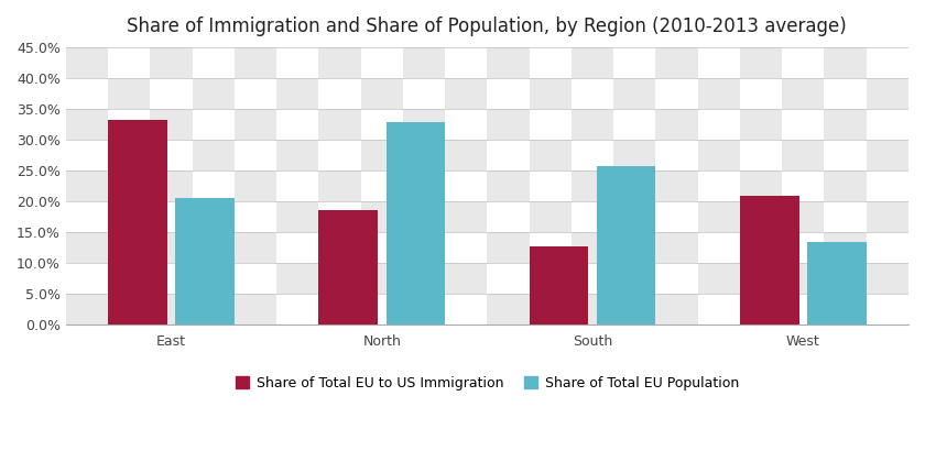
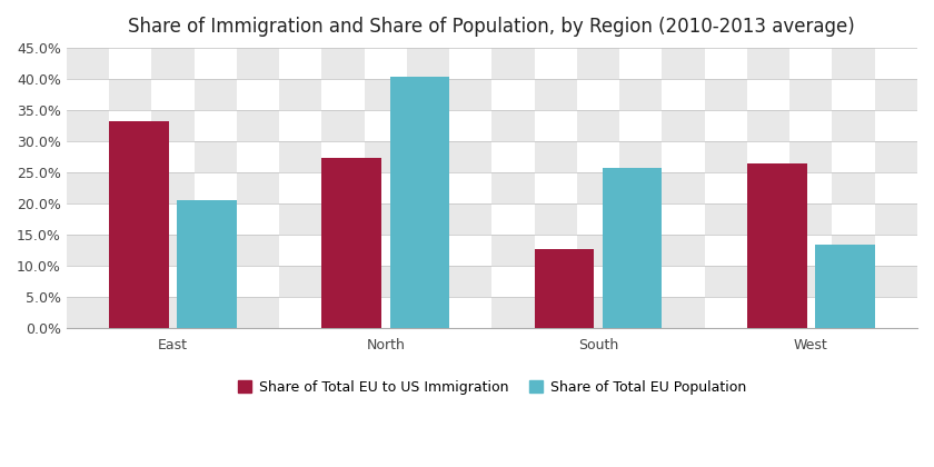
Share of Total EU to US Immigration/North: 18.6% -> 27.3%
Share of Total EU Population/North: 32.8% -> 40.3%
Share of Total EU to US Immigration/West: 21.0% -> 26.5%
